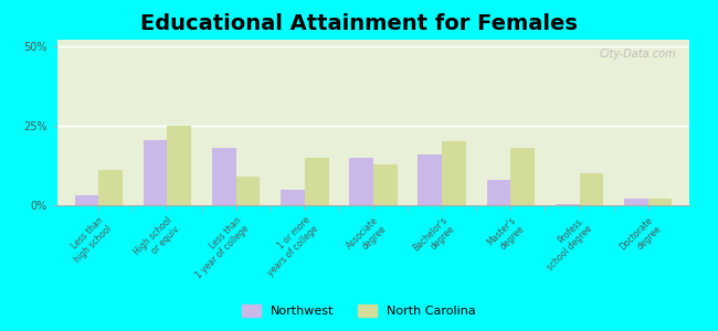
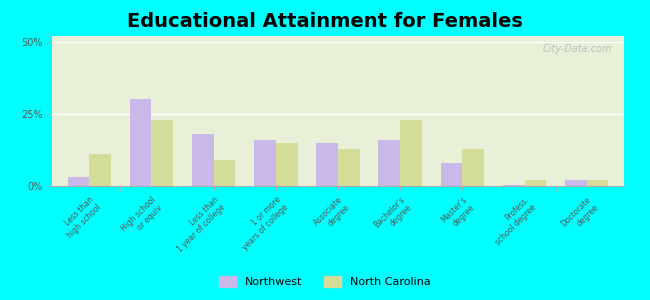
Northwest/High school or equiv.: 20.5% -> 30.0%
North Carolina/High school or equiv.: 25% -> 23%
Northwest/1 or more years of college: 5.0% -> 16.0%
North Carolina/Bachelor's degree: 20% -> 23%
North Carolina/Master's degree: 18% -> 13%
North Carolina/Profess. school degree: 10% -> 2%
